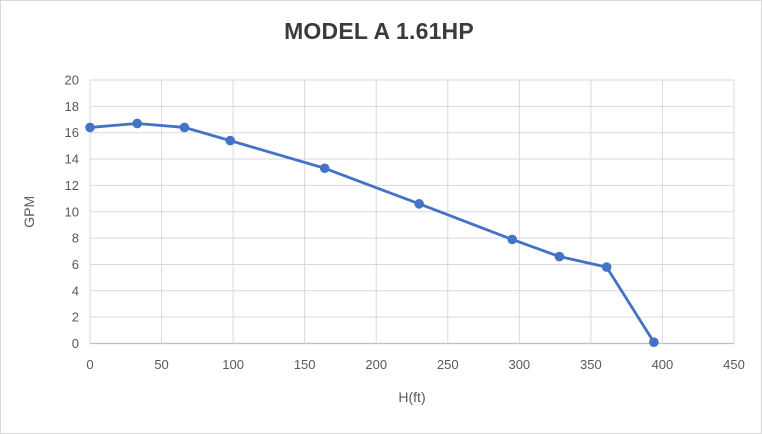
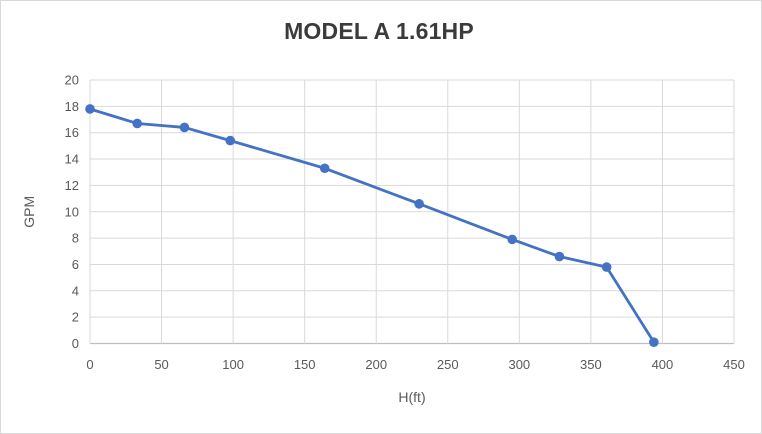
0: 16.4 -> 17.8
